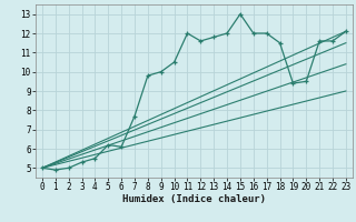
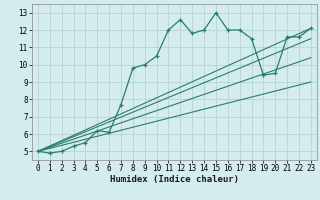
12: 11.6 -> 12.6
